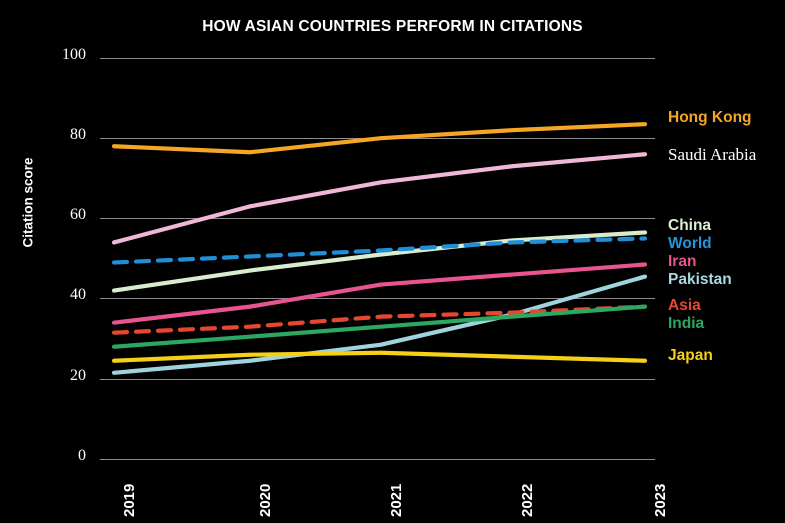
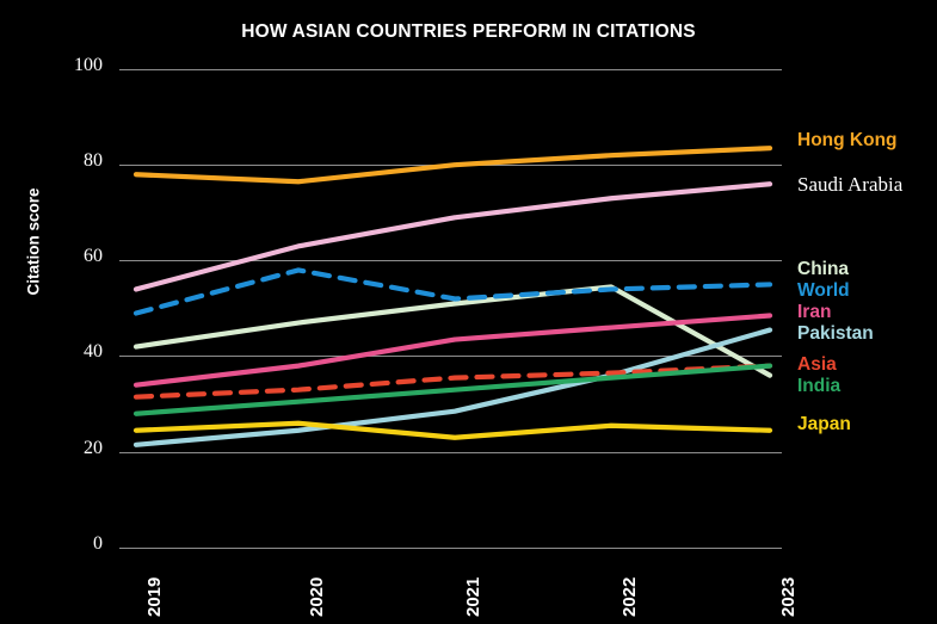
World/2020: 50 -> 58
Japan/2021: 26 -> 23
China/2023: 56 -> 36
